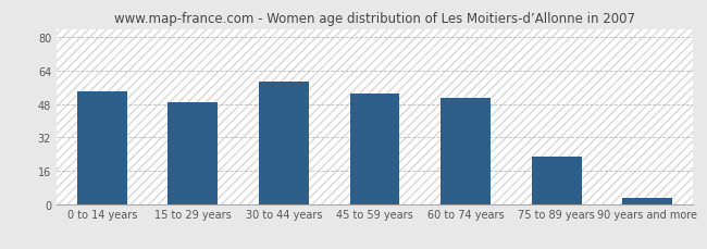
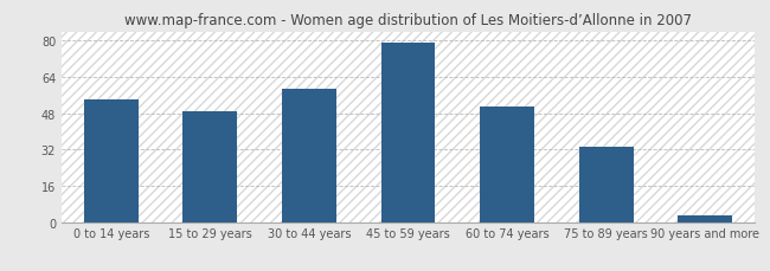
45 to 59 years: 53 -> 79
75 to 89 years: 23 -> 33
